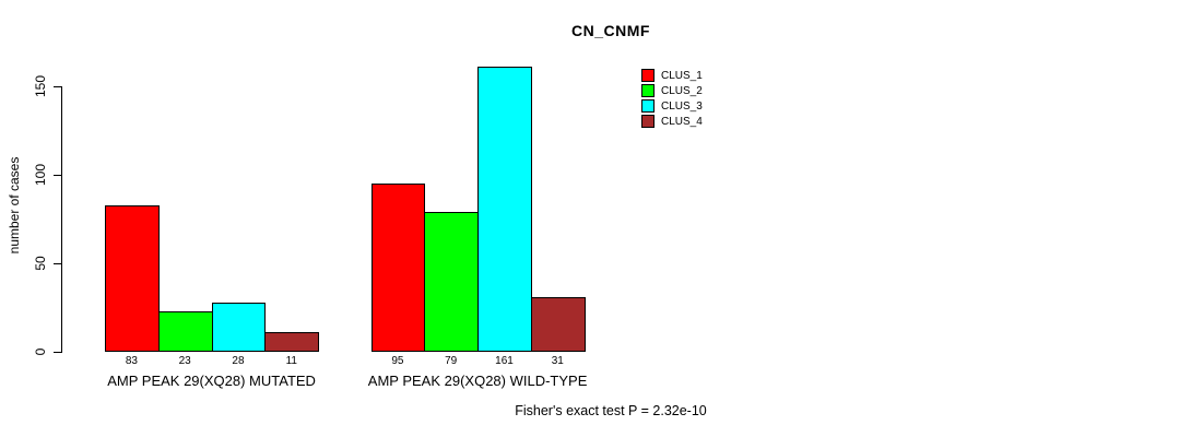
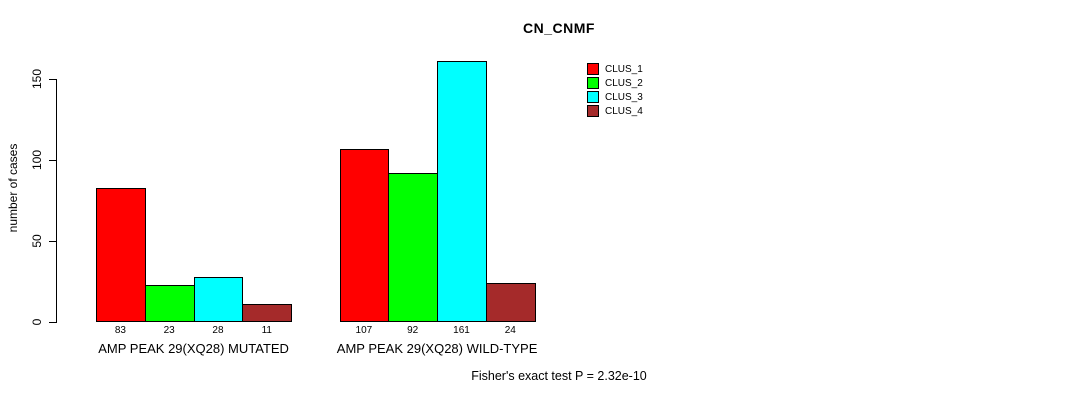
CLUS_1/AMP PEAK 29(XQ28) WILD-TYPE: 95 -> 107
CLUS_2/AMP PEAK 29(XQ28) WILD-TYPE: 79 -> 92
CLUS_4/AMP PEAK 29(XQ28) WILD-TYPE: 31 -> 24
